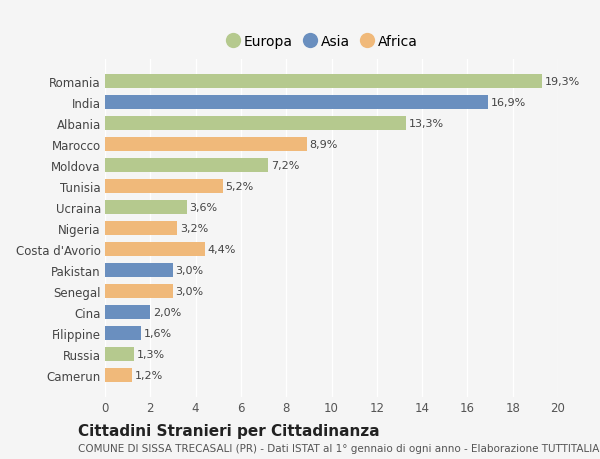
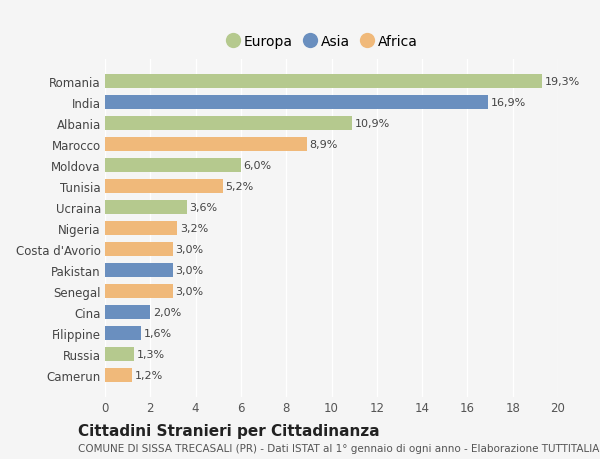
Albania: 13,3% -> 10,9%
Moldova: 7,2% -> 6,0%
Costa d'Avorio: 4,4% -> 3,0%
